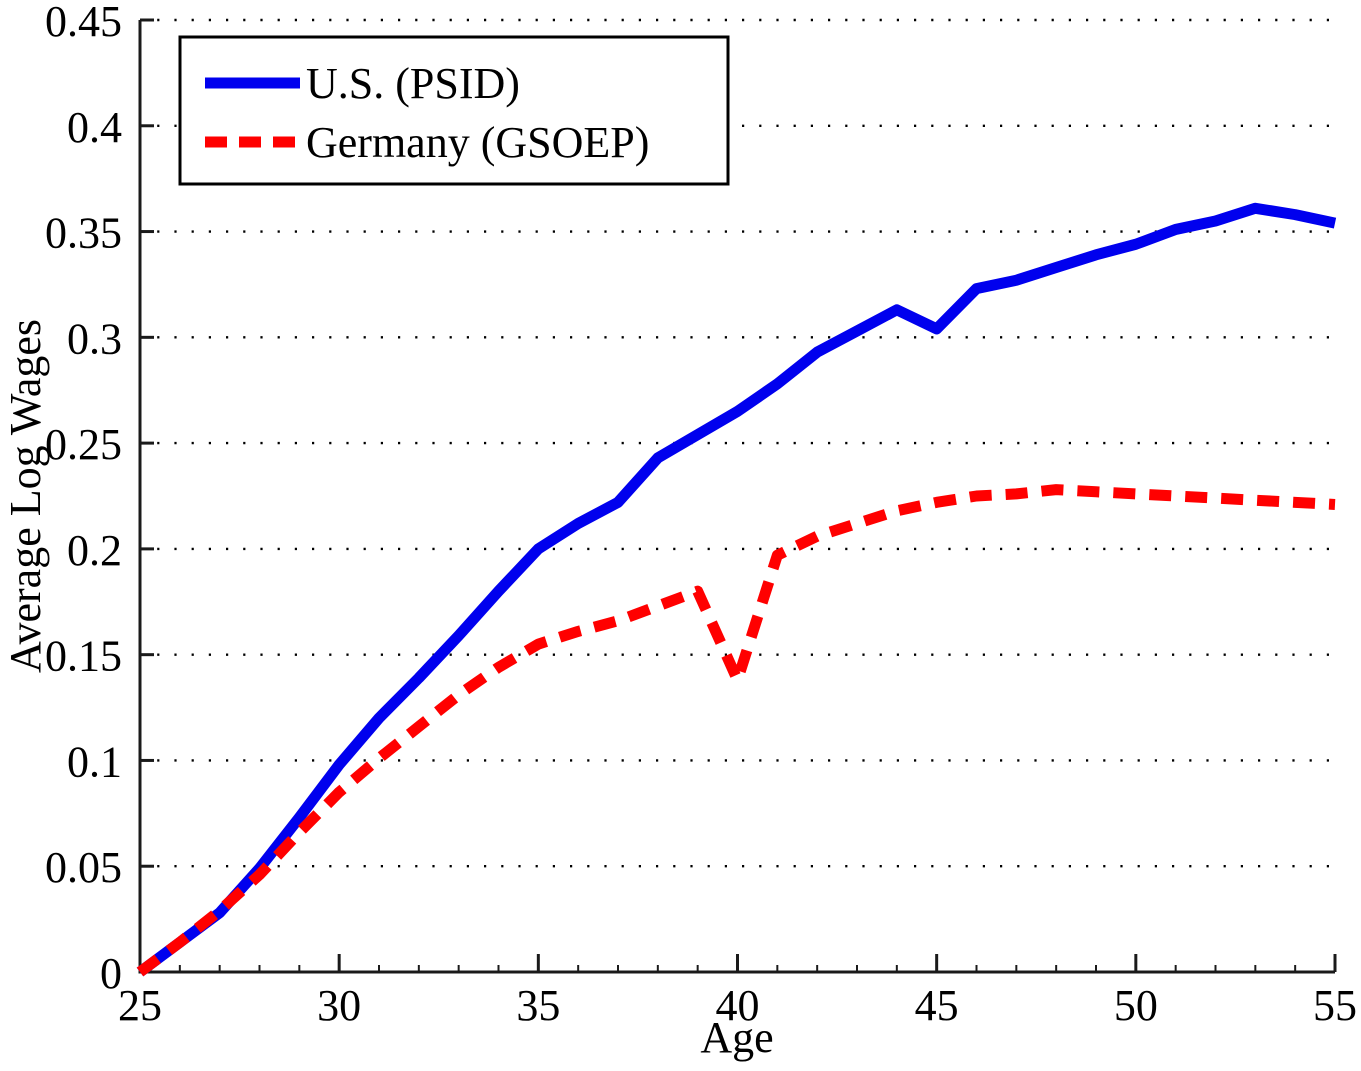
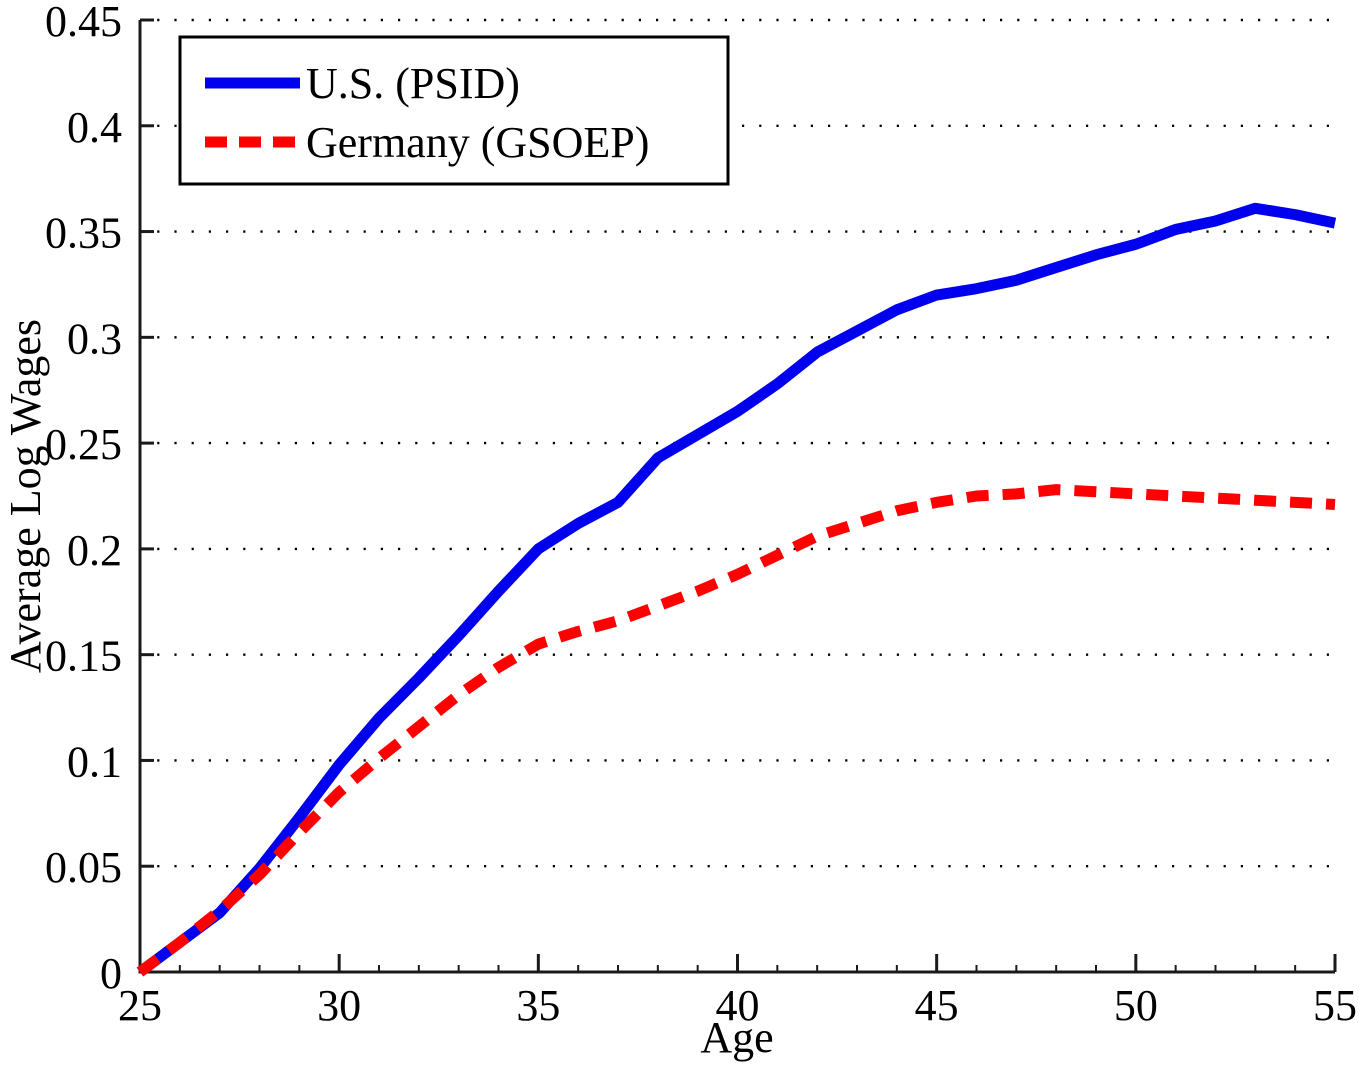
Germany (GSOEP)/40: 0.138 -> 0.188
U.S. (PSID)/45: 0.304 -> 0.320
